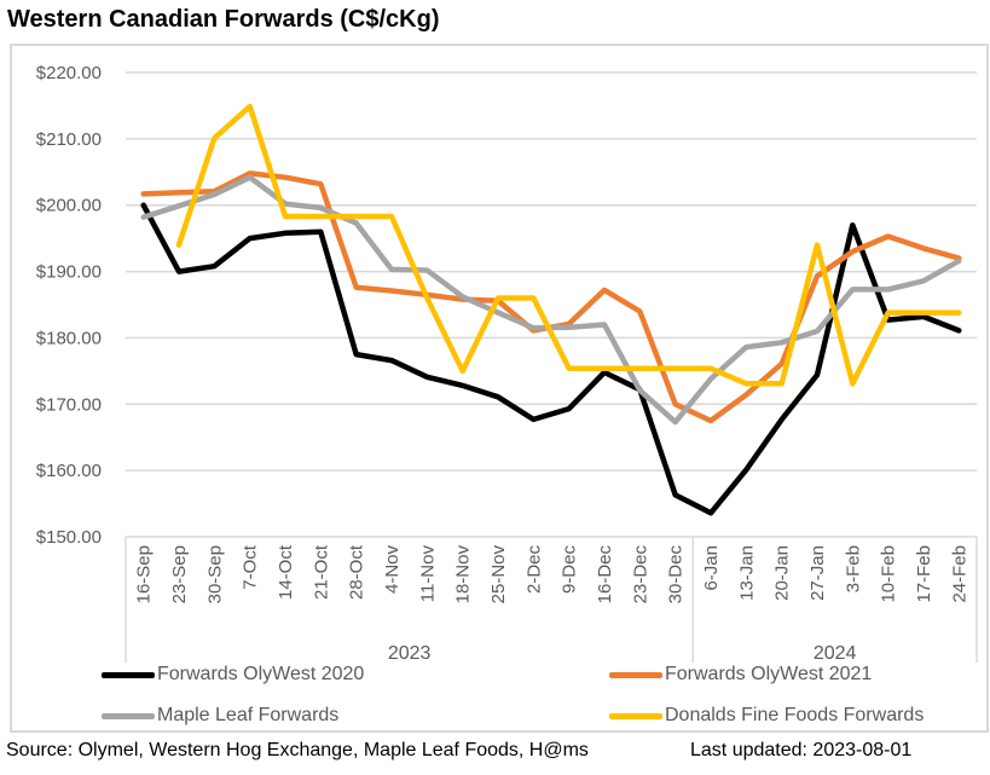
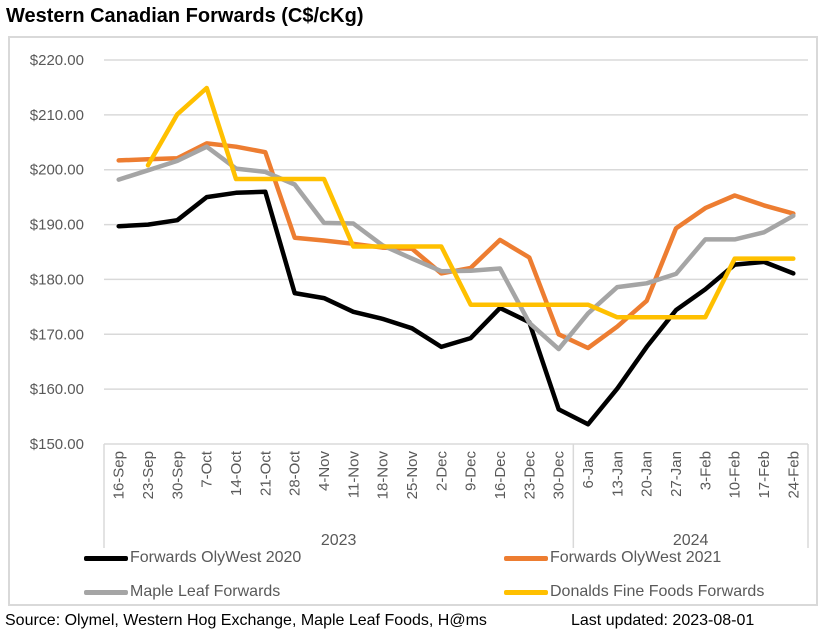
Forwards OlyWest 2020/16-Sep: $200 -> $190
Donalds Fine Foods Forwards/23-Sep: $194 -> $201
Donalds Fine Foods Forwards/18-Nov: $175 -> $186
Donalds Fine Foods Forwards/27-Jan: $194 -> $173
Forwards OlyWest 2020/3-Feb: $197 -> $178
